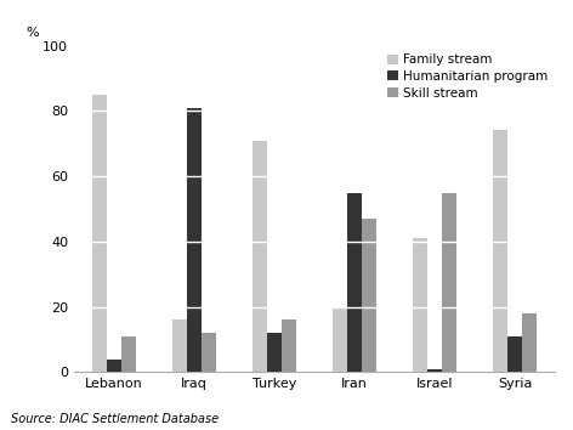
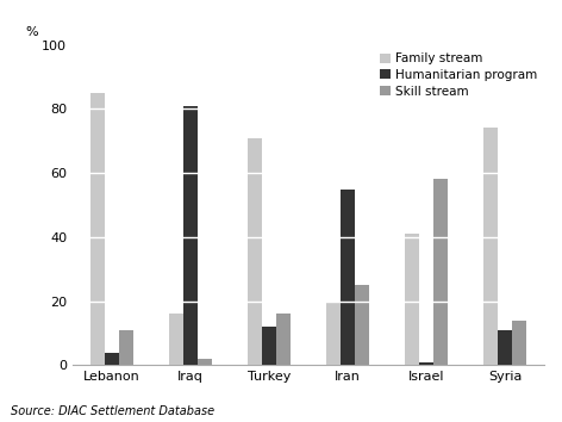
Skill stream/Iraq: 12 -> 2
Skill stream/Iran: 47 -> 25
Skill stream/Israel: 55 -> 58
Skill stream/Syria: 18 -> 14
